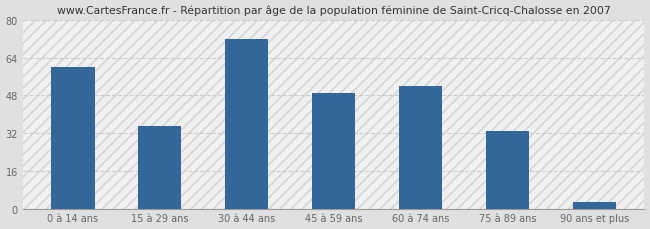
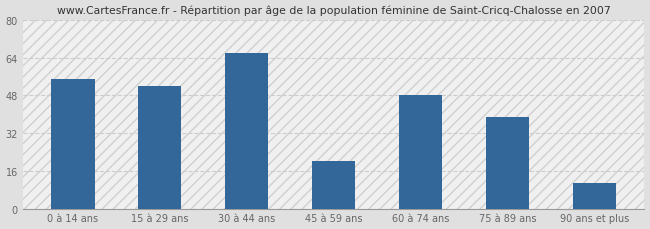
0 à 14 ans: 60 -> 55
15 à 29 ans: 35 -> 52
30 à 44 ans: 72 -> 66
45 à 59 ans: 49 -> 20
60 à 74 ans: 52 -> 48
75 à 89 ans: 33 -> 39
90 ans et plus: 3 -> 11
